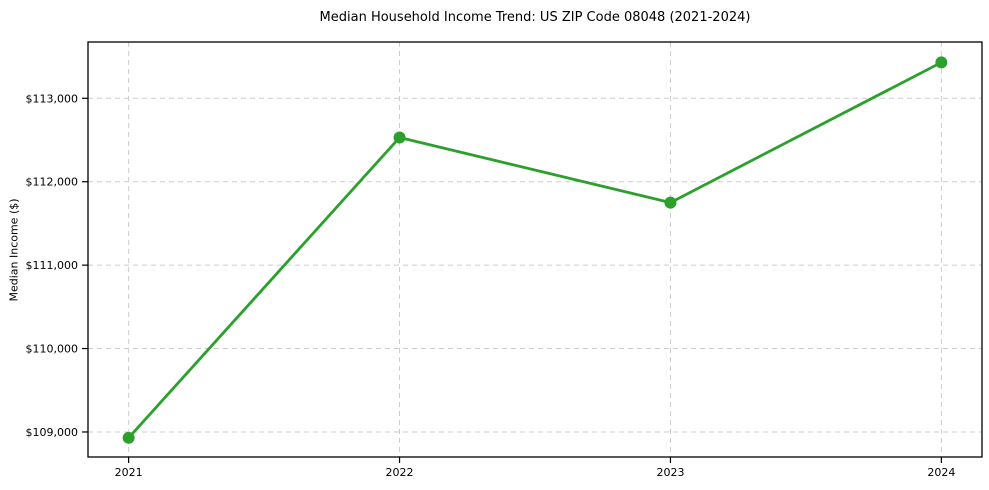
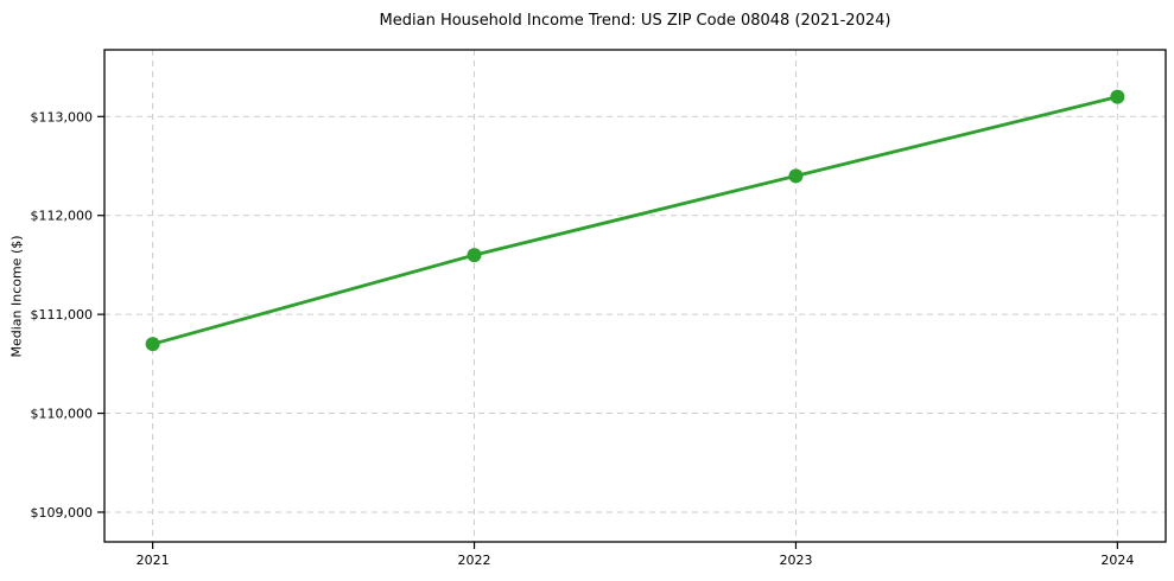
2021: $108900 -> $110700
2022: $112500 -> $111600
2023: $111800 -> $112400
2024: $113400 -> $113200
